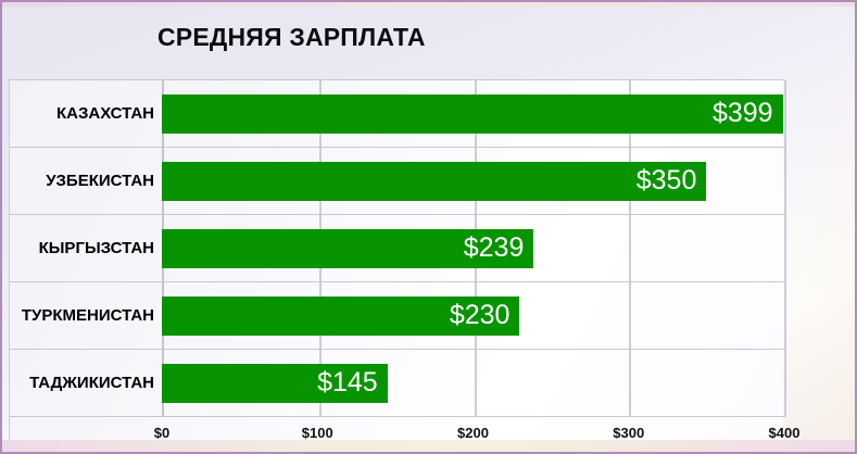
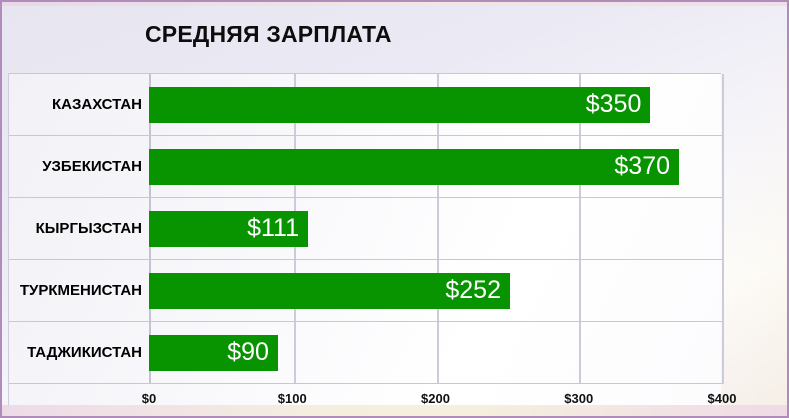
КАЗАХСТАН: $399 -> $350
УЗБЕКИСТАН: $350 -> $370
КЫРГЫЗСТАН: $239 -> $111
ТУРКМЕНИСТАН: $230 -> $252
ТАДЖИКИСТАН: $145 -> $90
